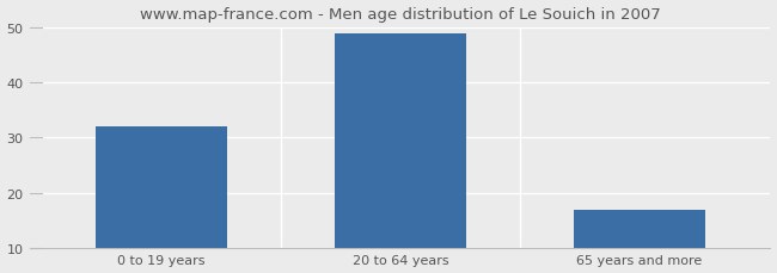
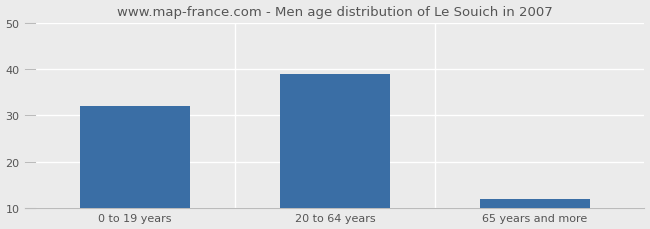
20 to 64 years: 49 -> 39
65 years and more: 17 -> 12
